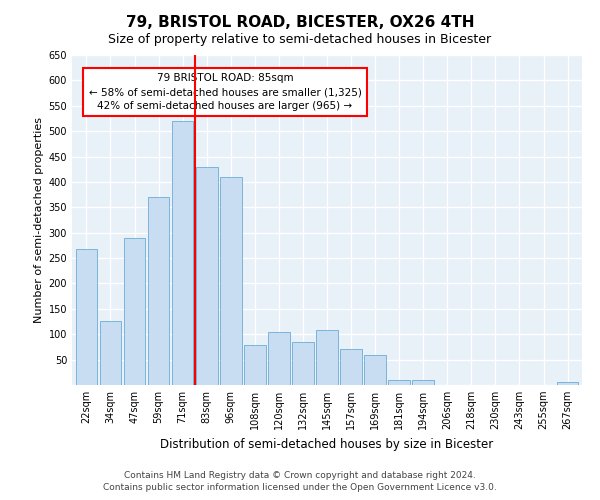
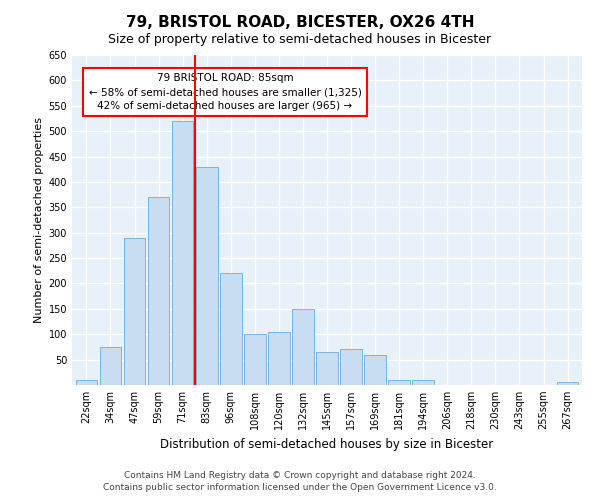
22sqm: 268 -> 10
34sqm: 126 -> 75
96sqm: 410 -> 220
108sqm: 78 -> 100
132sqm: 84 -> 150
145sqm: 108 -> 65
